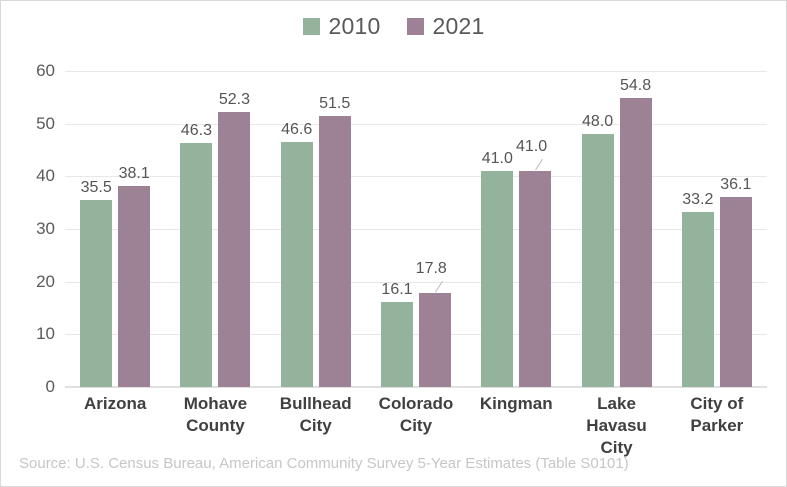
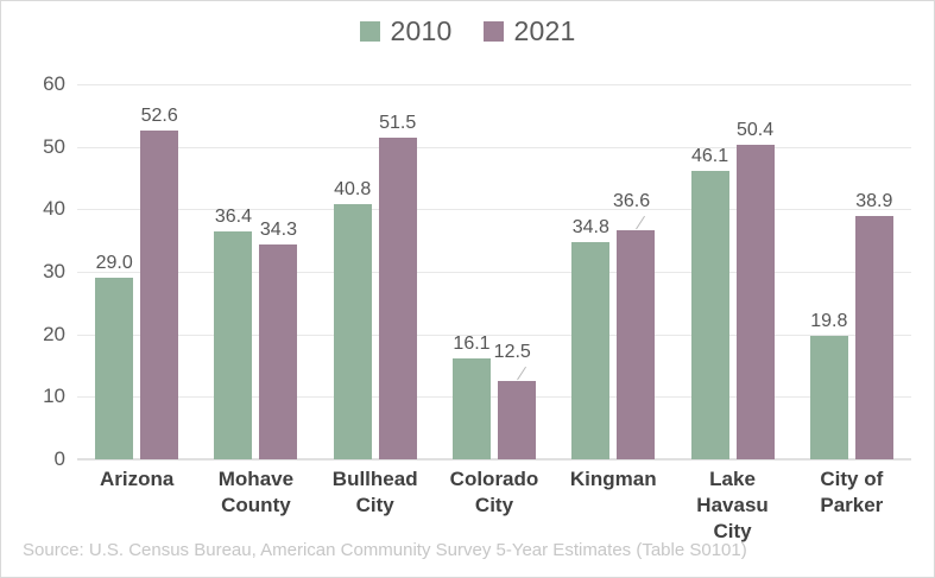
2010/Arizona: 35.5 -> 29.0
2021/Arizona: 38.1 -> 52.6
2010/Mohave County: 46.3 -> 36.4
2021/Mohave County: 52.3 -> 34.3
2010/Bullhead City: 46.6 -> 40.8
2021/Colorado City: 17.8 -> 12.5
2010/Kingman: 41.0 -> 34.8
2021/Kingman: 41.0 -> 36.6
2010/Lake Havasu City: 48.0 -> 46.1
2021/Lake Havasu City: 54.8 -> 50.4
2010/City of Parker: 33.2 -> 19.8
2021/City of Parker: 36.1 -> 38.9
